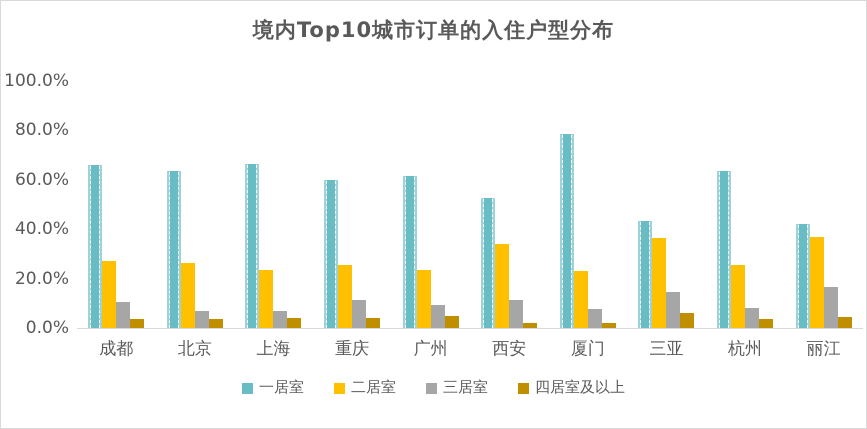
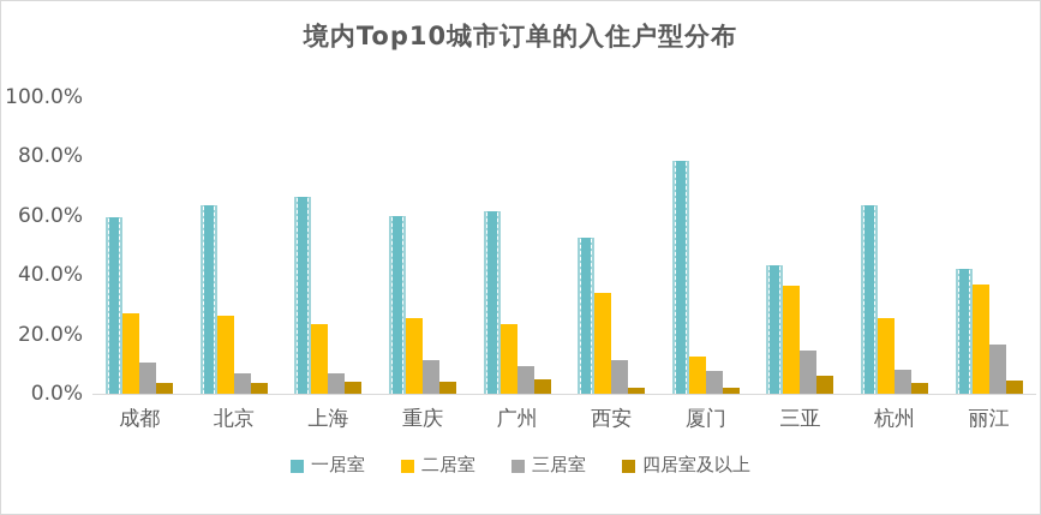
一居室/成都: 66% -> 60%
二居室/厦门: 23% -> 12%
